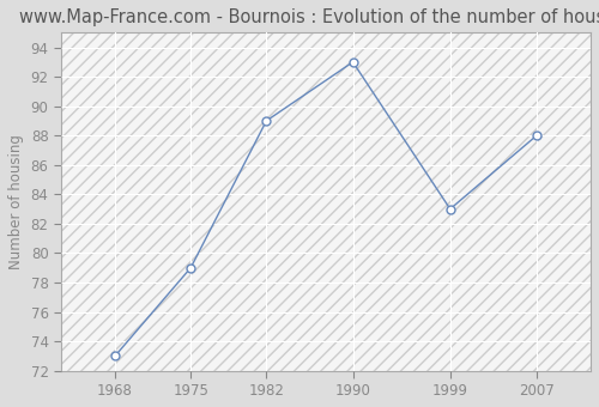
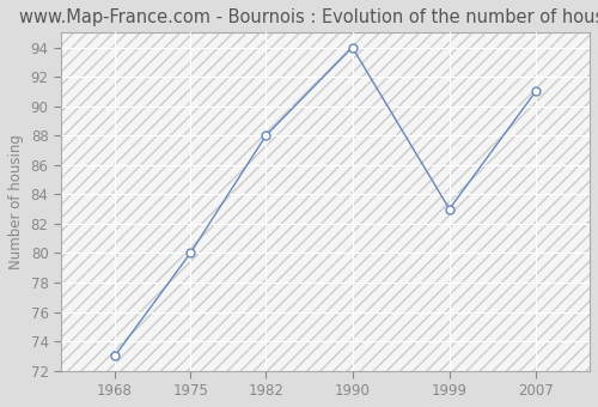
1975: 79 -> 80
1982: 89 -> 88
1990: 93 -> 94
2007: 88 -> 91
